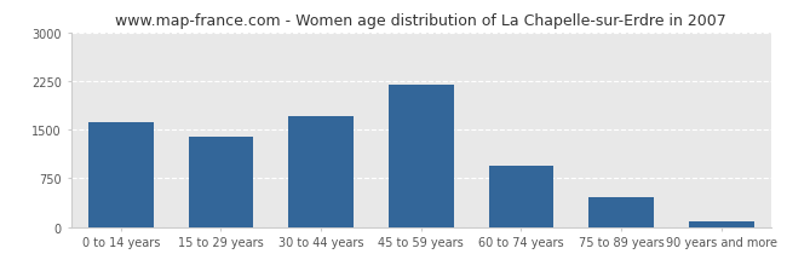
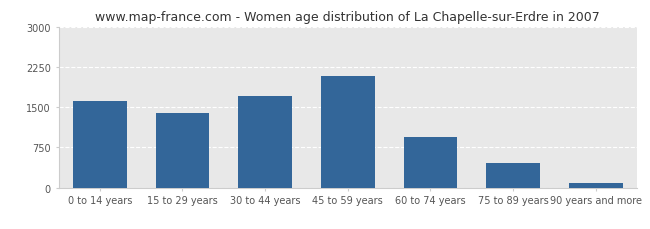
45 to 59 years: 2190 -> 2080
